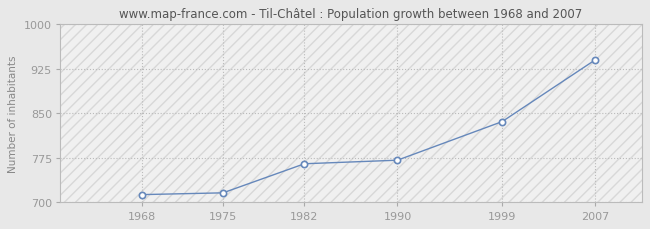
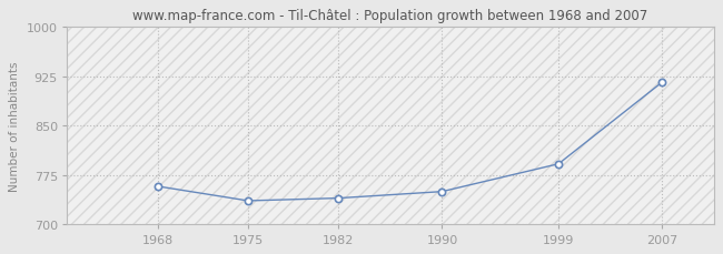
1968: 713 -> 758
1975: 716 -> 736
1982: 765 -> 740
1990: 771 -> 750
1999: 836 -> 792
2007: 940 -> 916
